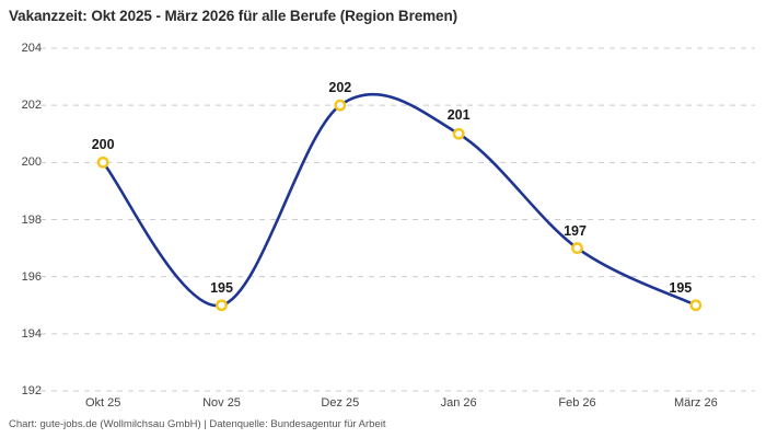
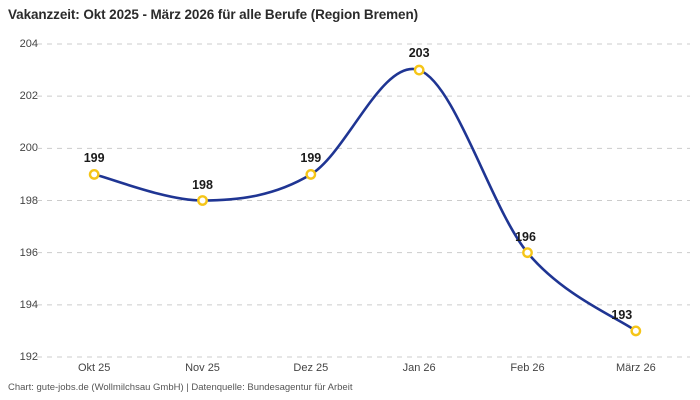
Okt 25: 200 -> 199
Nov 25: 195 -> 198
Dez 25: 202 -> 199
Jan 26: 201 -> 203
Feb 26: 197 -> 196
März 26: 195 -> 193
